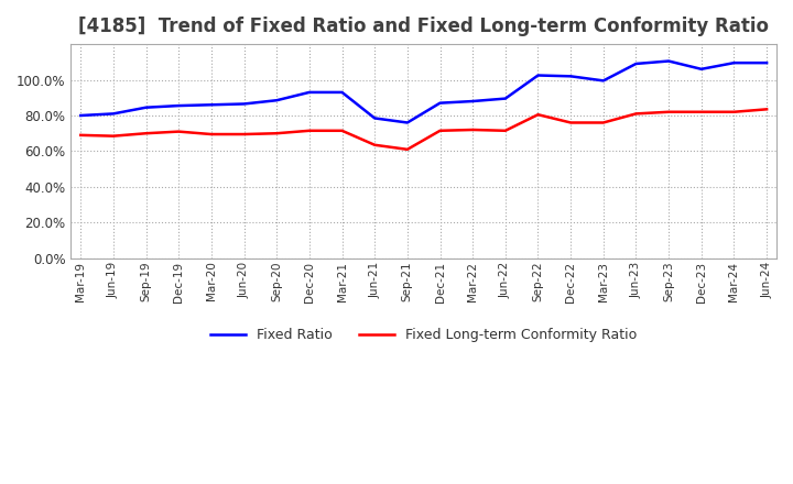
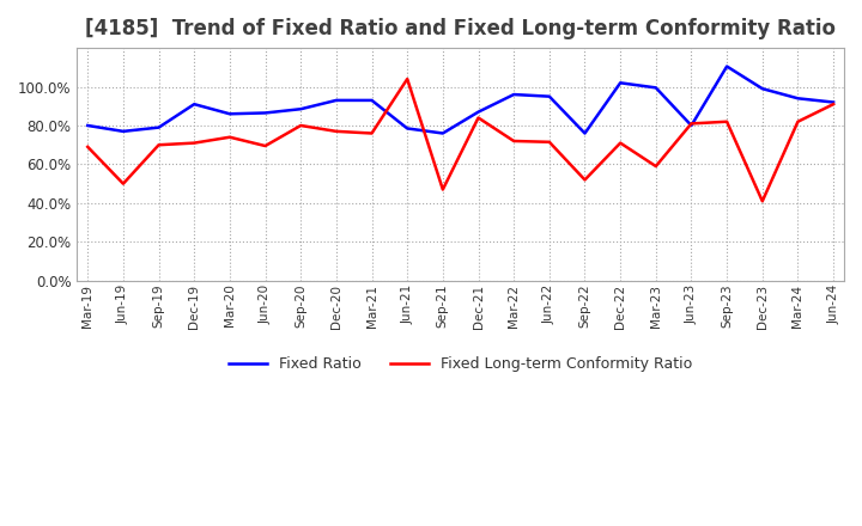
Fixed Ratio/Jun-19: 81% -> 77%
Fixed Long-term Conformity Ratio/Jun-19: 69% -> 50%
Fixed Ratio/Sep-19: 84% -> 79%
Fixed Ratio/Dec-19: 85% -> 91%
Fixed Long-term Conformity Ratio/Mar-20: 69% -> 74%
Fixed Long-term Conformity Ratio/Sep-20: 70% -> 80%
Fixed Long-term Conformity Ratio/Dec-20: 71% -> 77%
Fixed Long-term Conformity Ratio/Mar-21: 71% -> 76%
Fixed Long-term Conformity Ratio/Jun-21: 64% -> 104%
Fixed Long-term Conformity Ratio/Sep-21: 61% -> 47%
Fixed Long-term Conformity Ratio/Dec-21: 71% -> 84%
Fixed Ratio/Mar-22: 88% -> 96%
Fixed Ratio/Jun-22: 90% -> 95%
Fixed Ratio/Sep-22: 102% -> 76%
Fixed Long-term Conformity Ratio/Sep-22: 81% -> 52%
Fixed Long-term Conformity Ratio/Dec-22: 76% -> 71%
Fixed Long-term Conformity Ratio/Mar-23: 76% -> 59%
Fixed Ratio/Jun-23: 109% -> 80%
Fixed Ratio/Dec-23: 106% -> 99%
Fixed Long-term Conformity Ratio/Dec-23: 82% -> 41%
Fixed Ratio/Mar-24: 109% -> 94%
Fixed Ratio/Jun-24: 109% -> 92%
Fixed Long-term Conformity Ratio/Jun-24: 83% -> 91%
